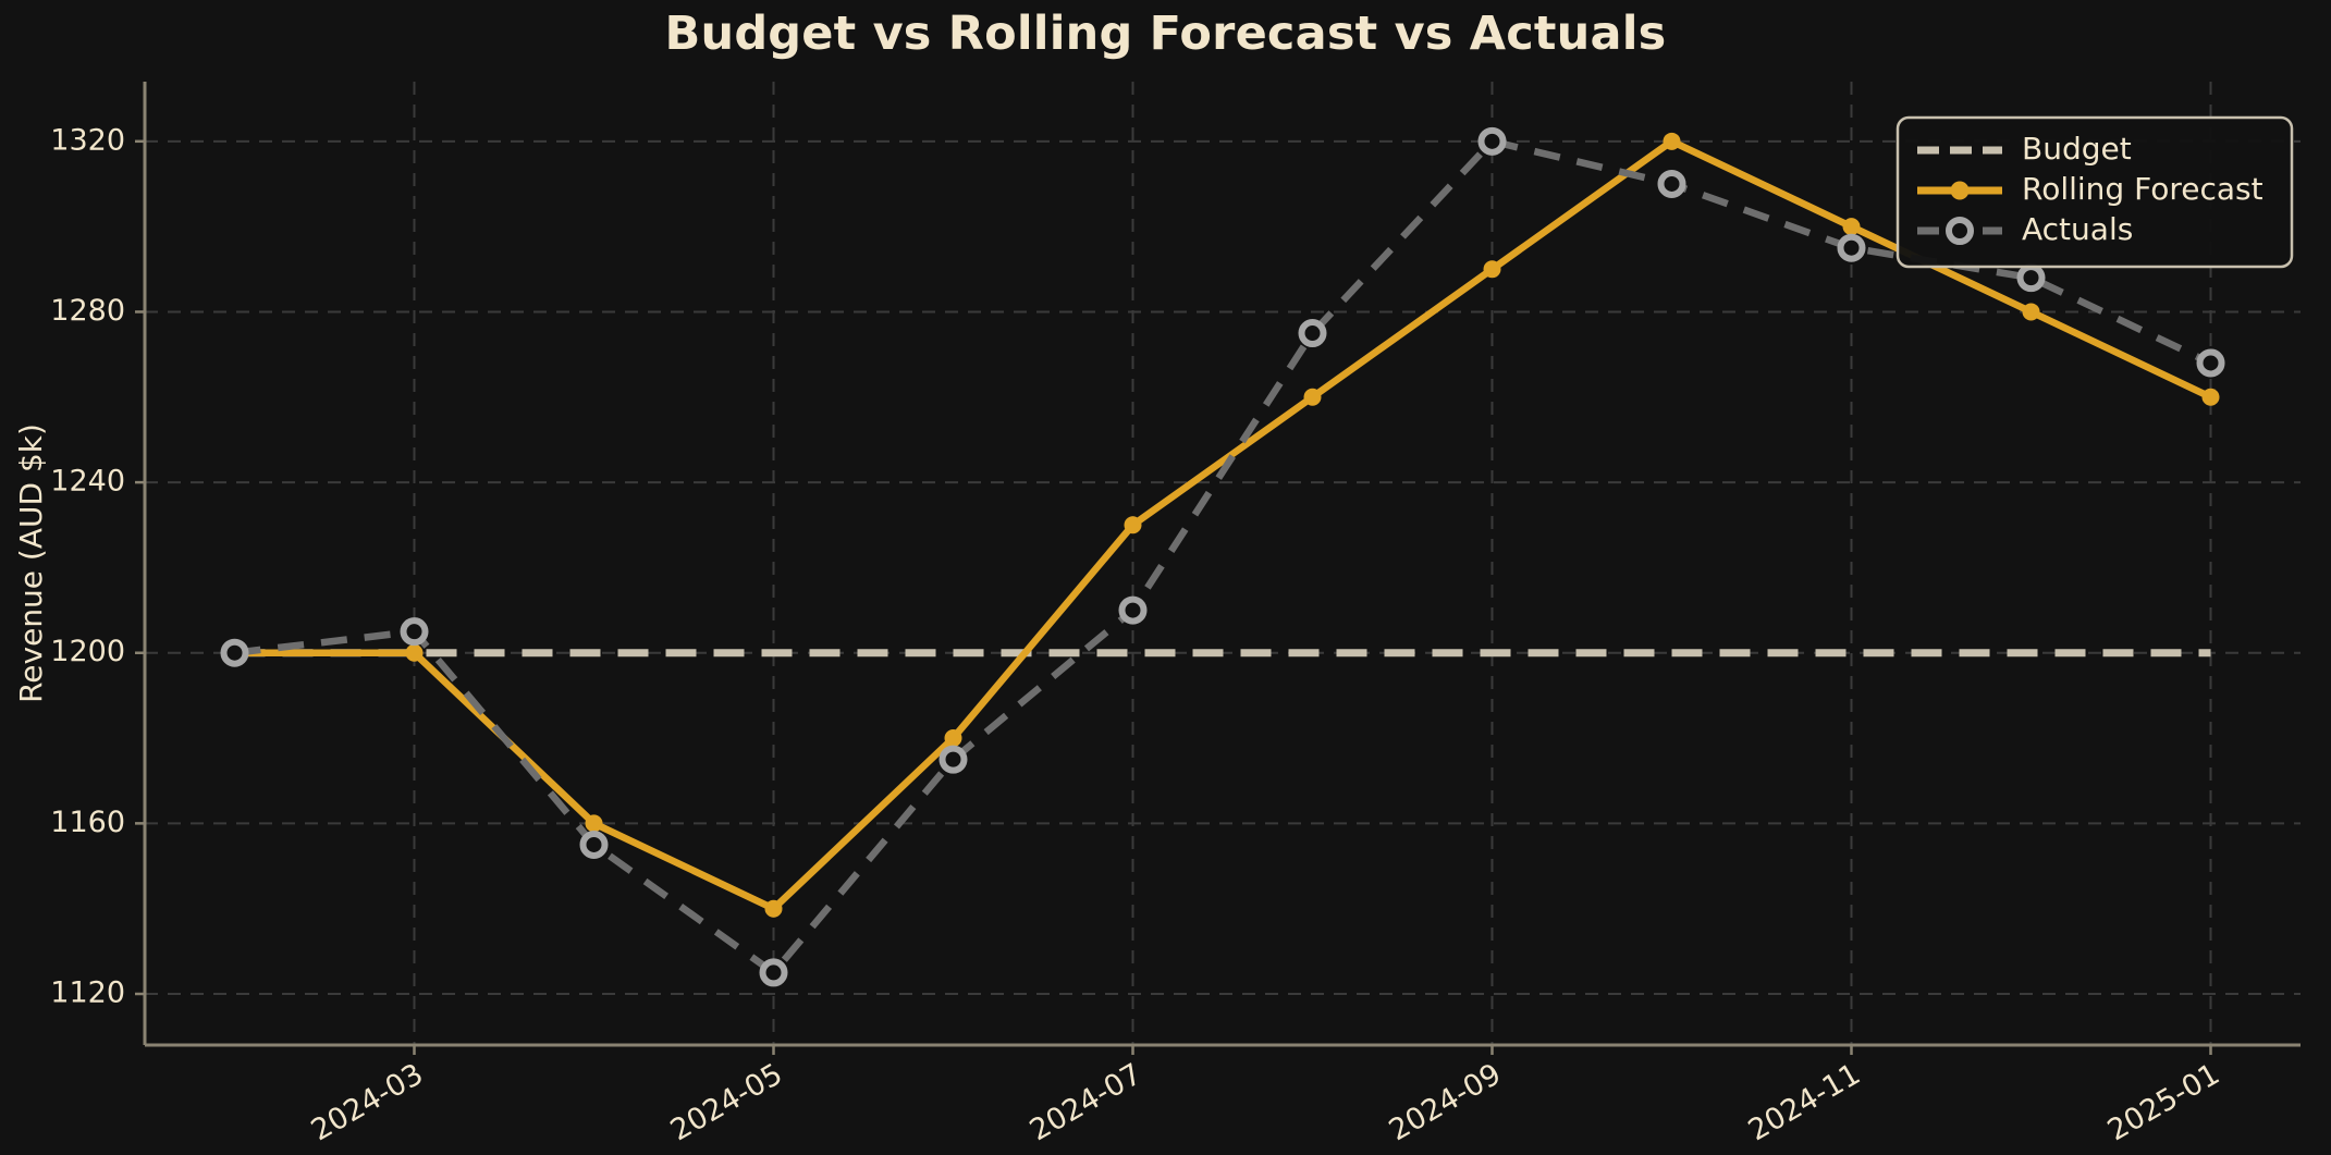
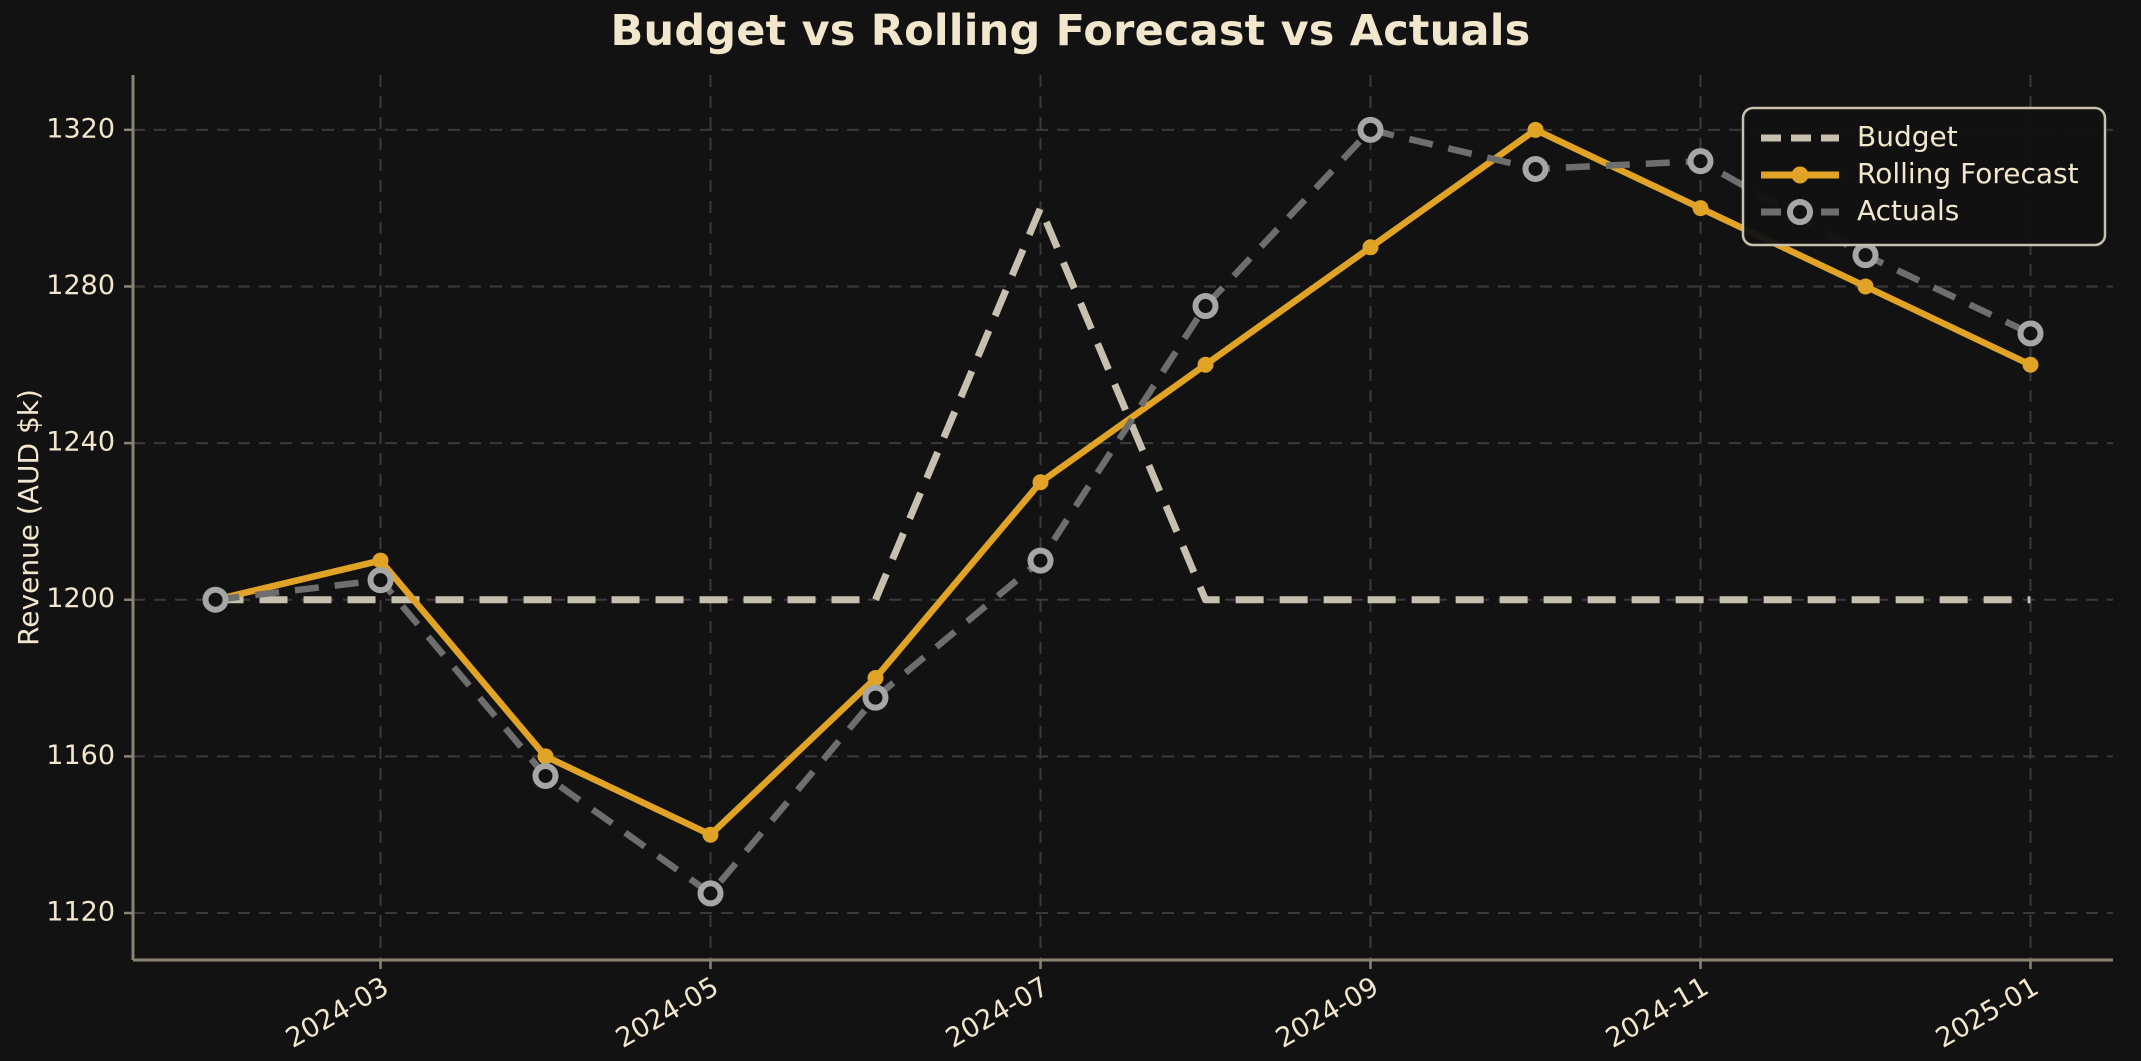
Rolling Forecast/2024-03: 1200 -> 1210
Budget/2024-07: 1200 -> 1300
Actuals/2024-11: 1295 -> 1312
